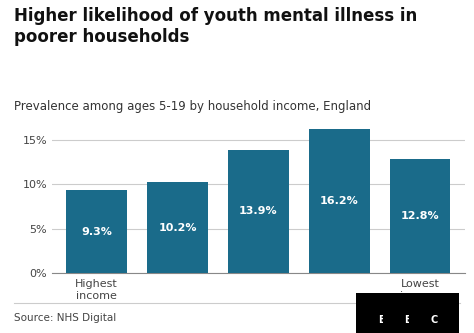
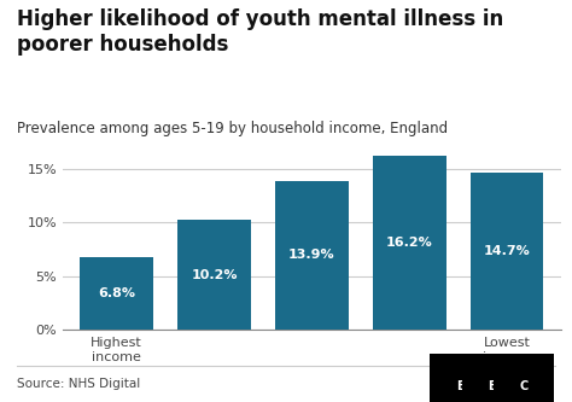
Highest income: 9.3% -> 6.8%
Lowest income: 12.8% -> 14.7%
